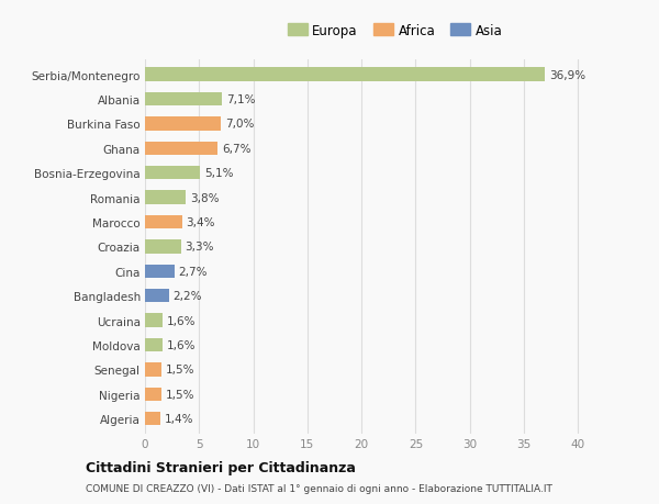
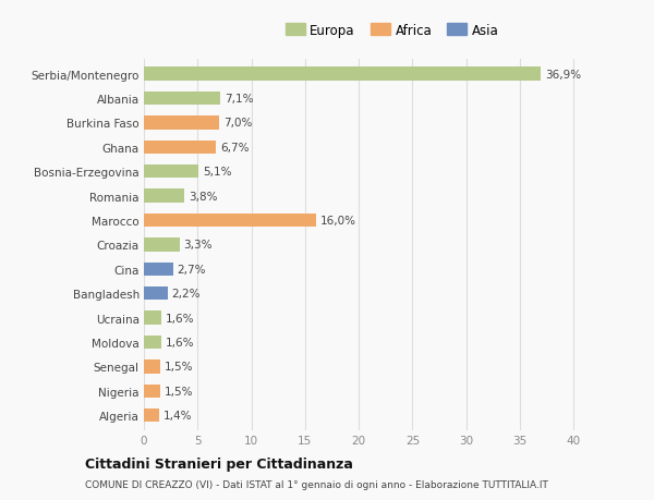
Marocco: 3,4% -> 16,0%
